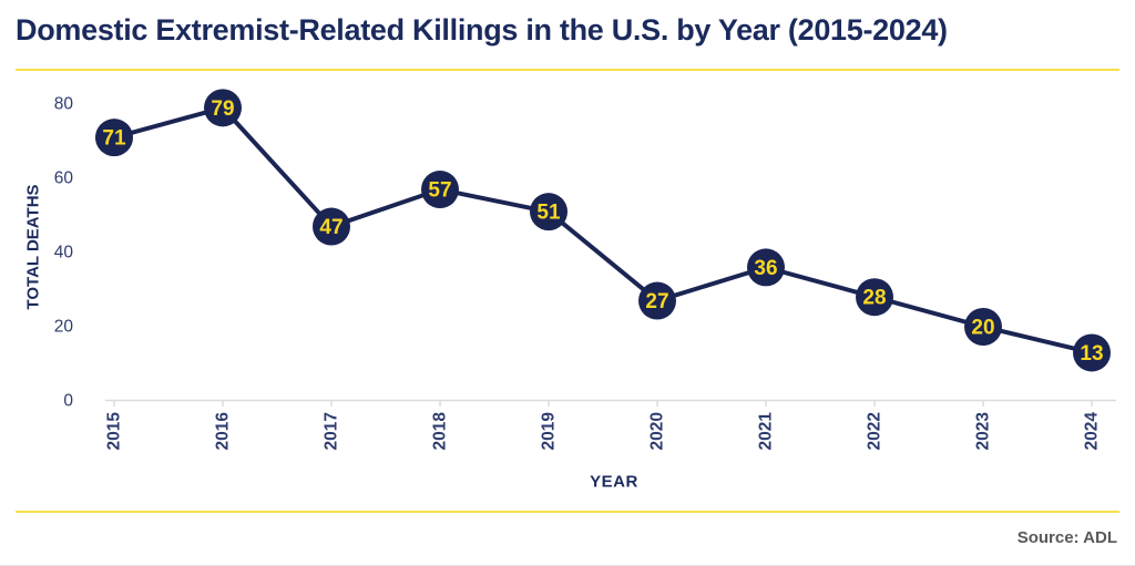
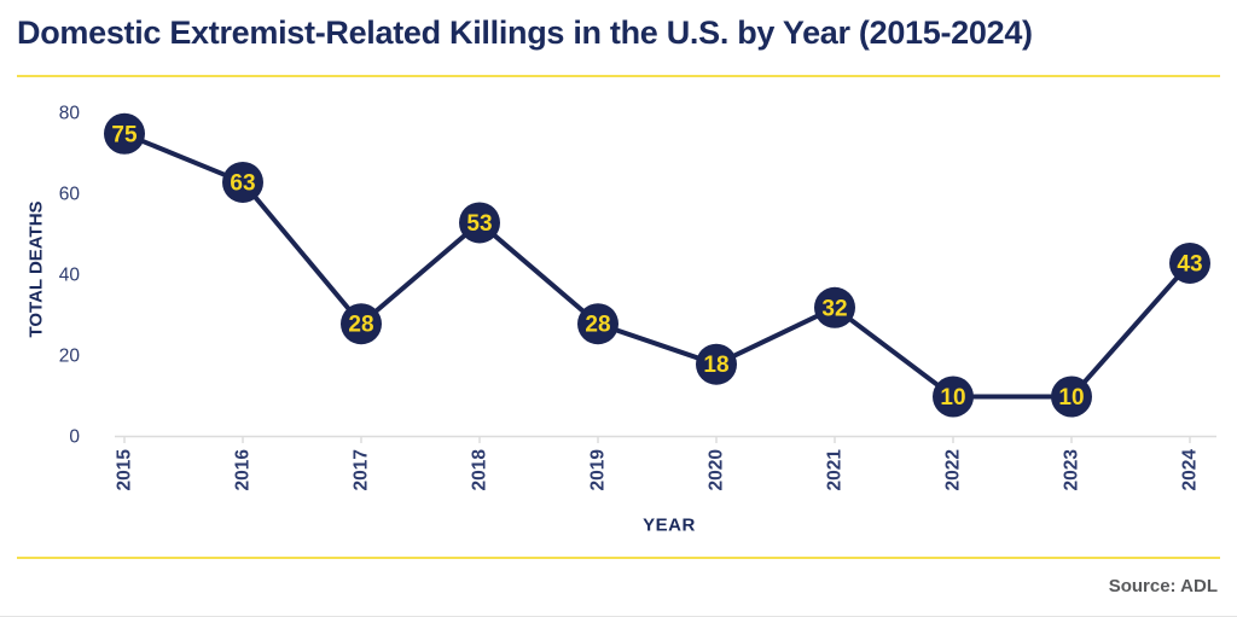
2015: 71 -> 75
2016: 79 -> 63
2017: 47 -> 28
2018: 57 -> 53
2019: 51 -> 28
2020: 27 -> 18
2021: 36 -> 32
2022: 28 -> 10
2023: 20 -> 10
2024: 13 -> 43
